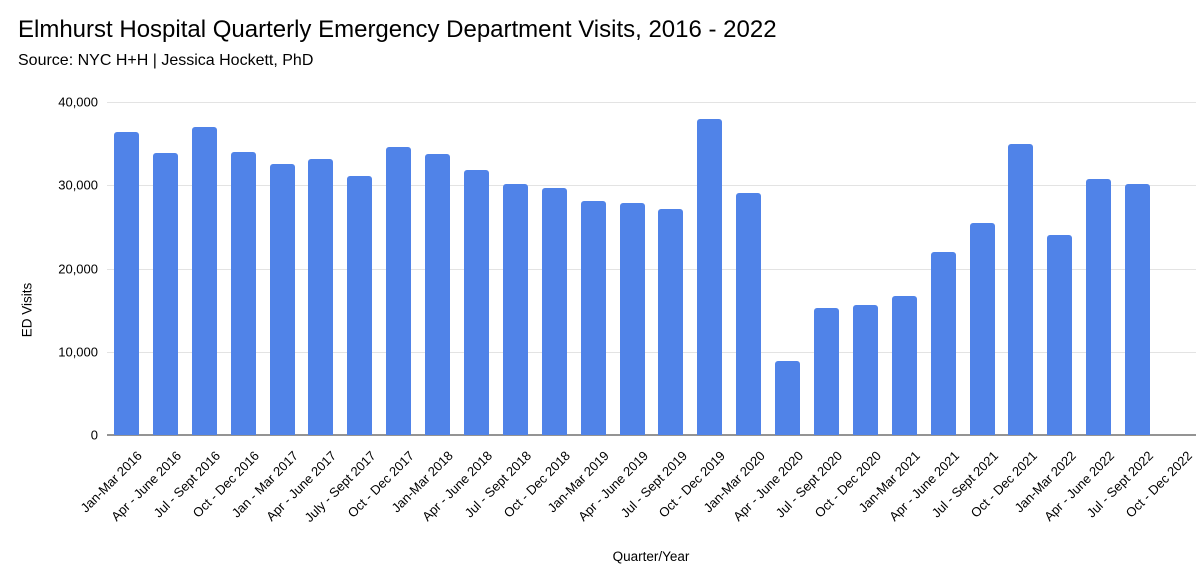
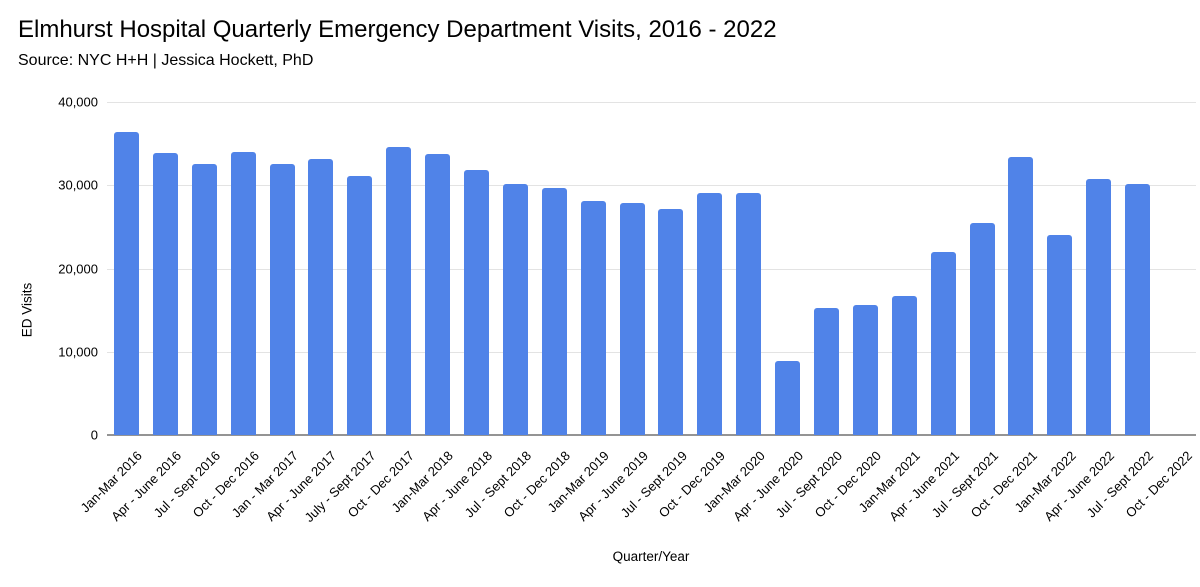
Jul - Sept 2016: 37000 -> 33000
Oct - Dec 2019: 38000 -> 29000
Oct - Dec 2021: 35000 -> 33000
